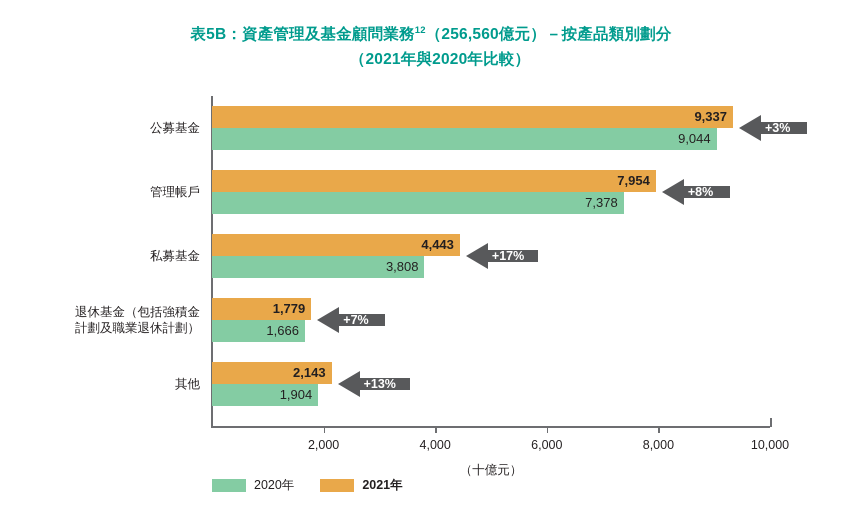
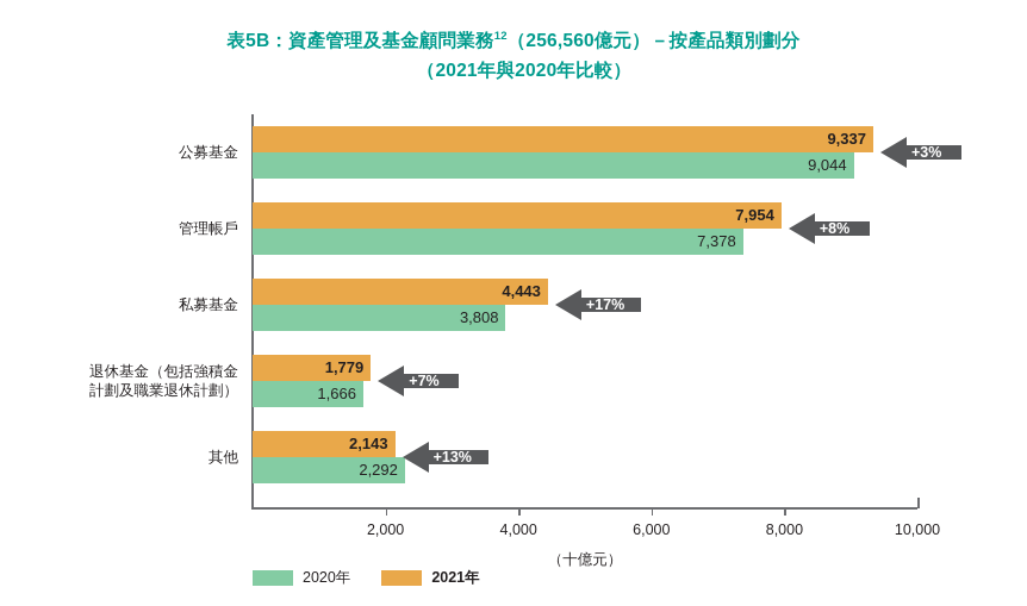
2020年/其他: 1,904 -> 2,292
